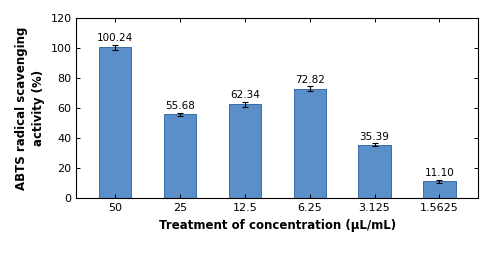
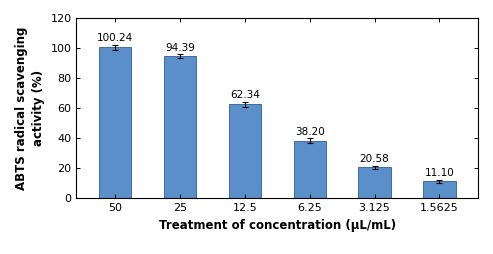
25: 55.68 -> 94.39
6.25: 72.82 -> 38.20
3.125: 35.39 -> 20.58
